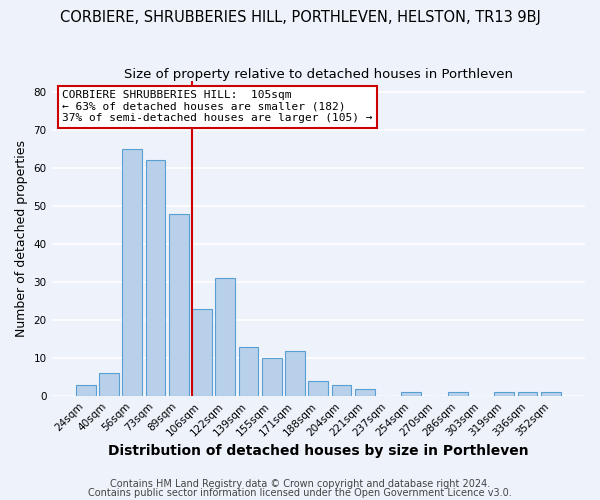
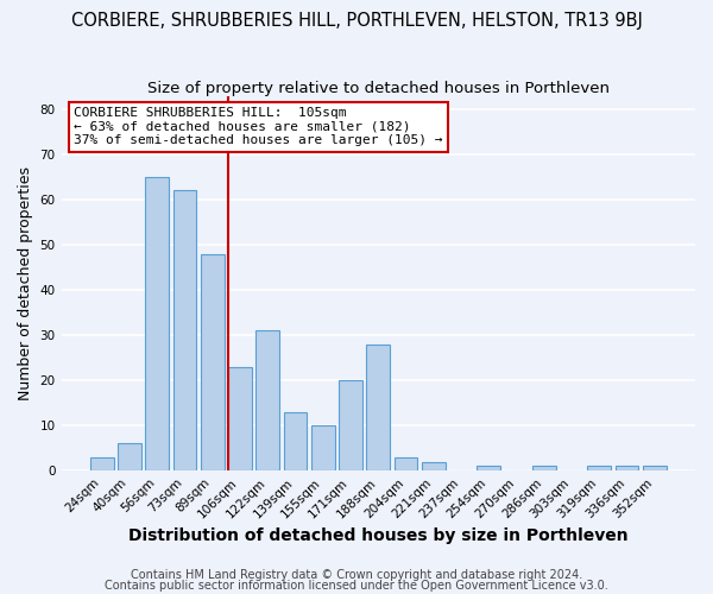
171sqm: 12 -> 20
188sqm: 4 -> 28
